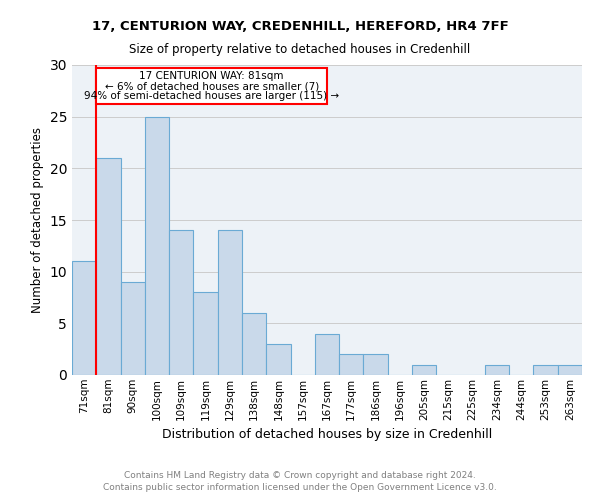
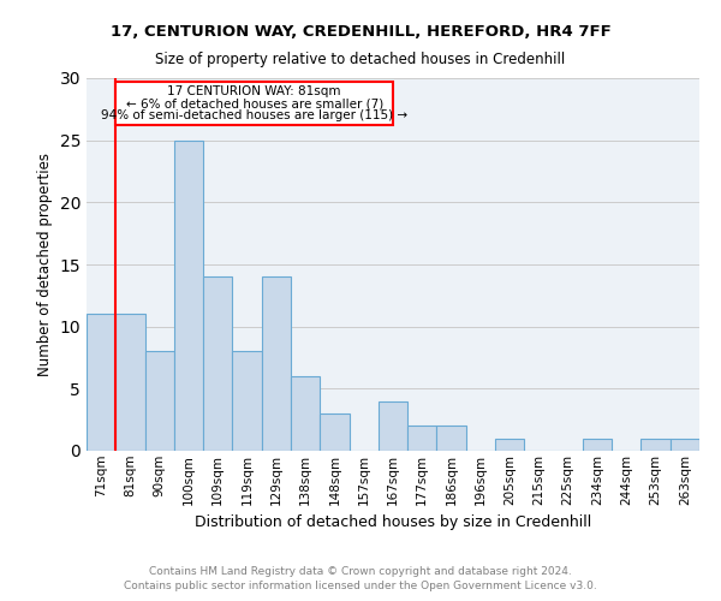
81sqm: 21 -> 11
90sqm: 9 -> 8
